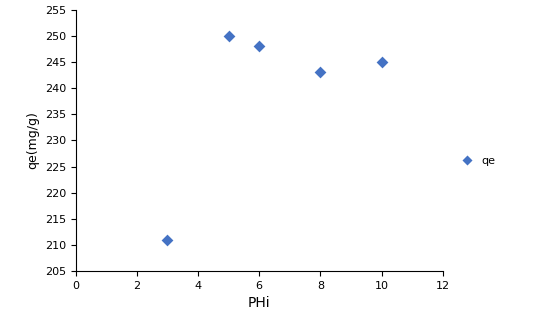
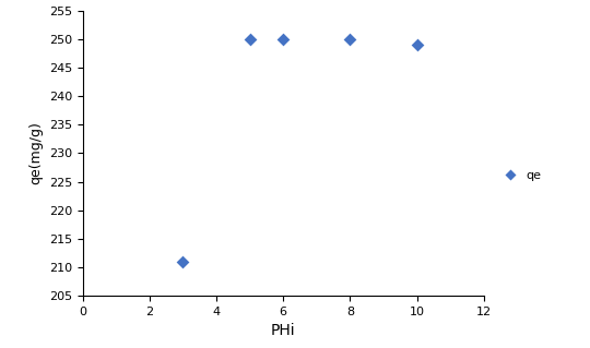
6: 248 -> 250
8: 243 -> 250
10: 245 -> 249
